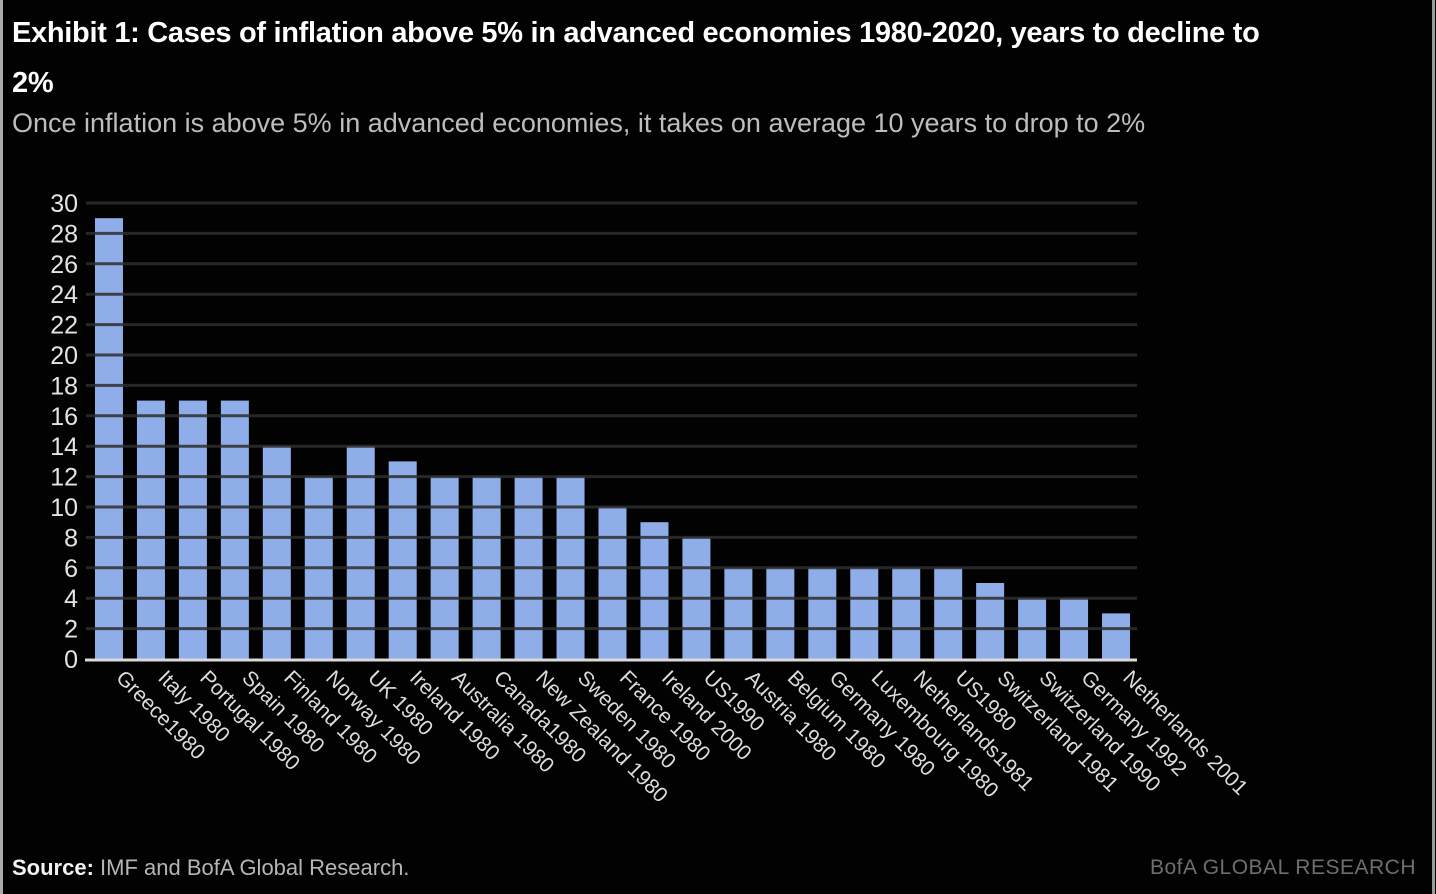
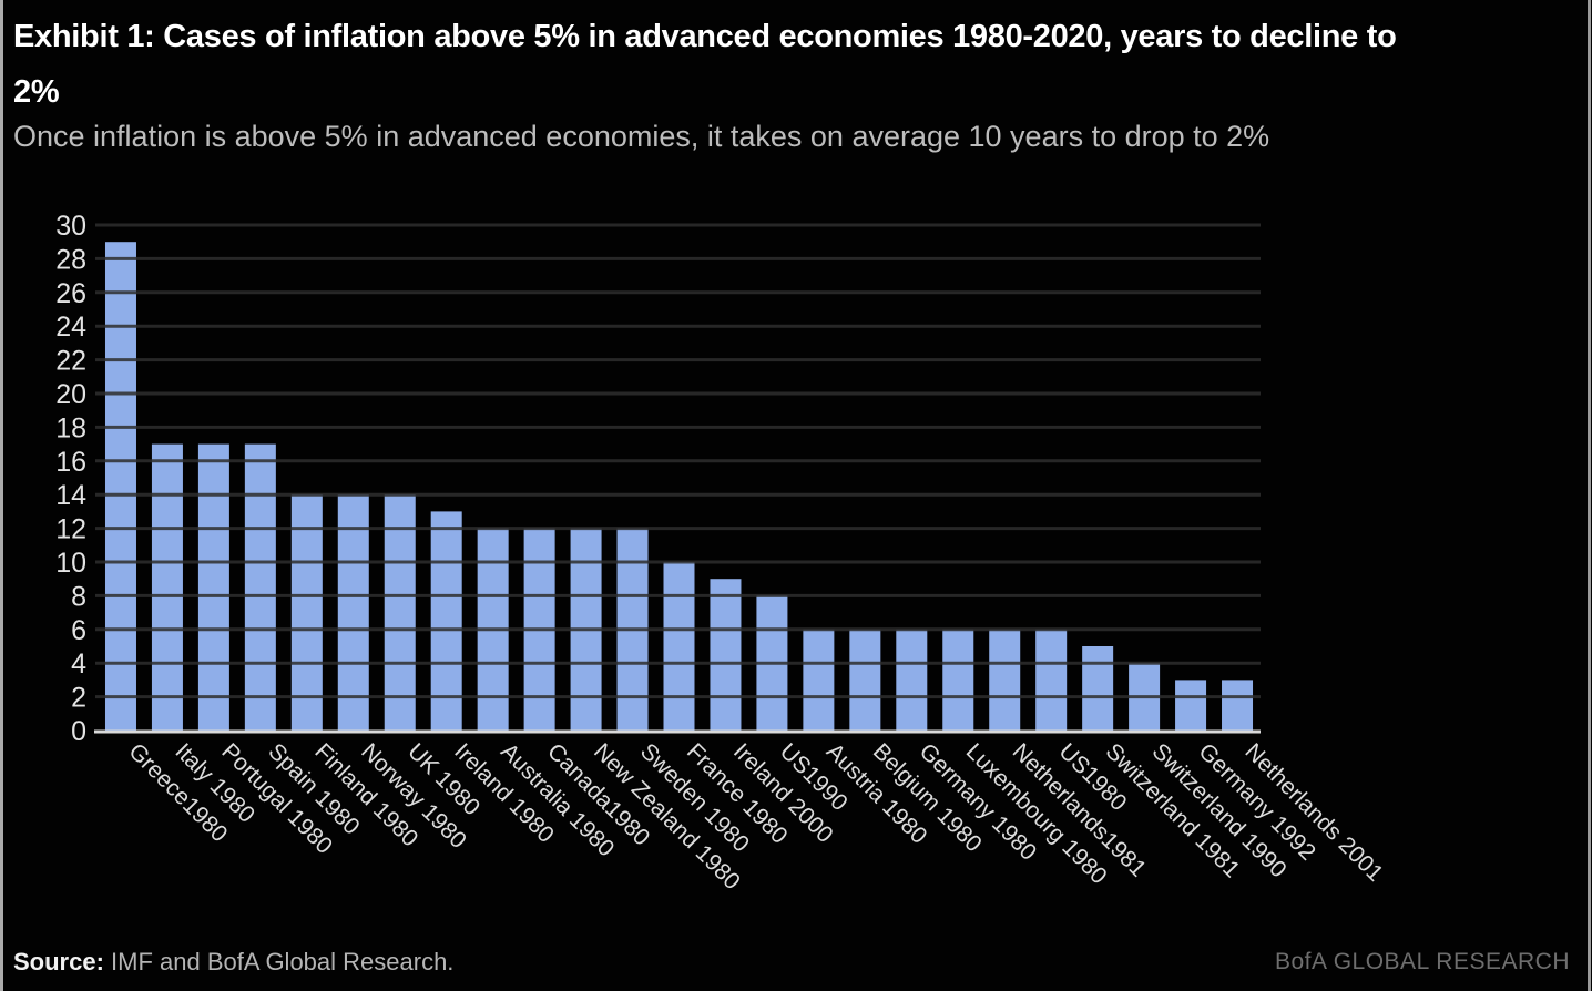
Norway 1980: 12 -> 14
Germany 1992: 4 -> 3
